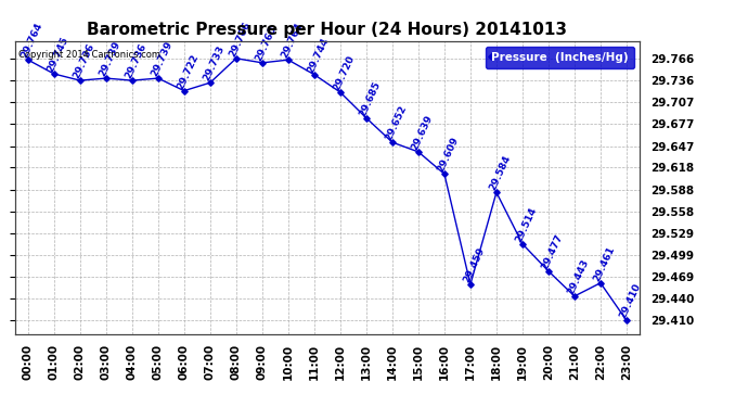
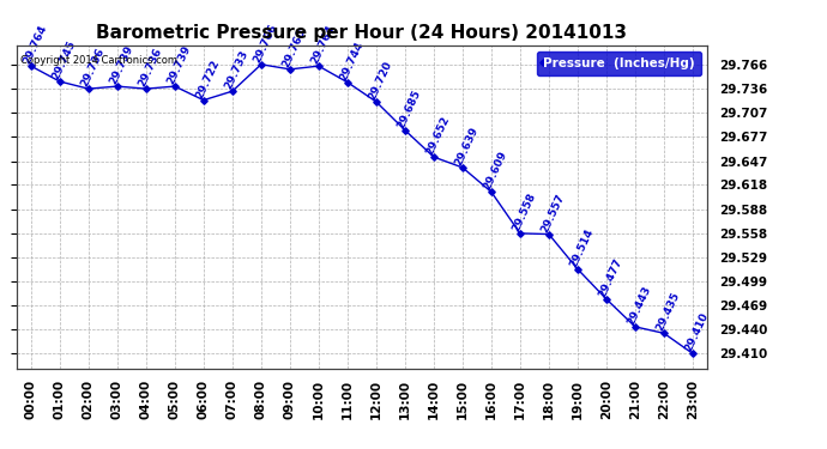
17:00: 29.459 -> 29.558
18:00: 29.584 -> 29.557
22:00: 29.461 -> 29.435
